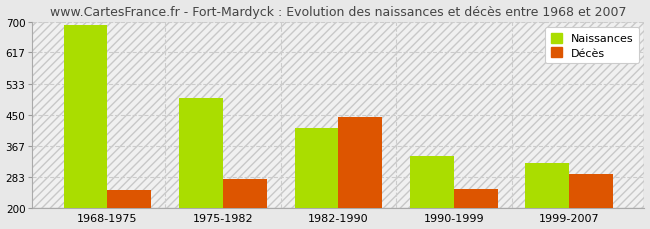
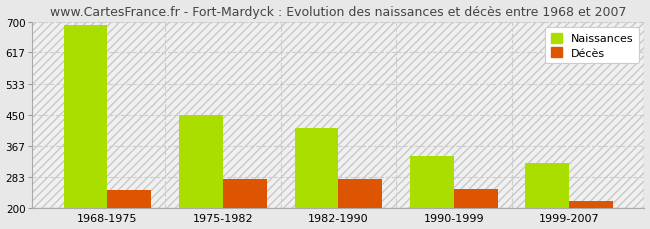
Naissances/1975-1982: 495 -> 450
Décès/1982-1990: 445 -> 278
Décès/1999-2007: 290 -> 218
